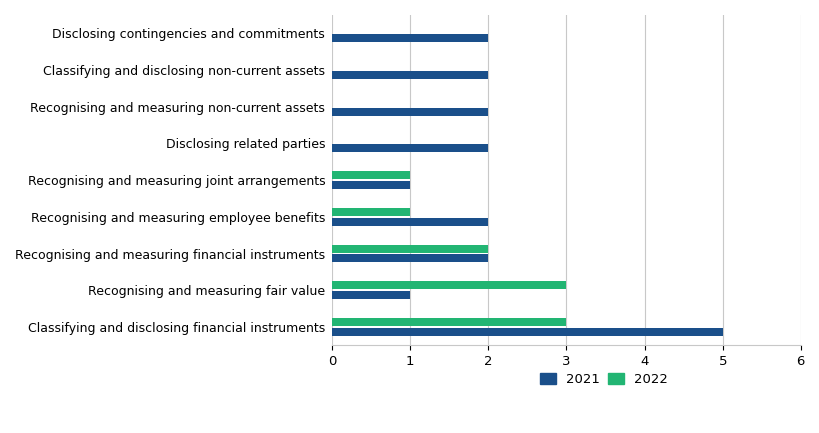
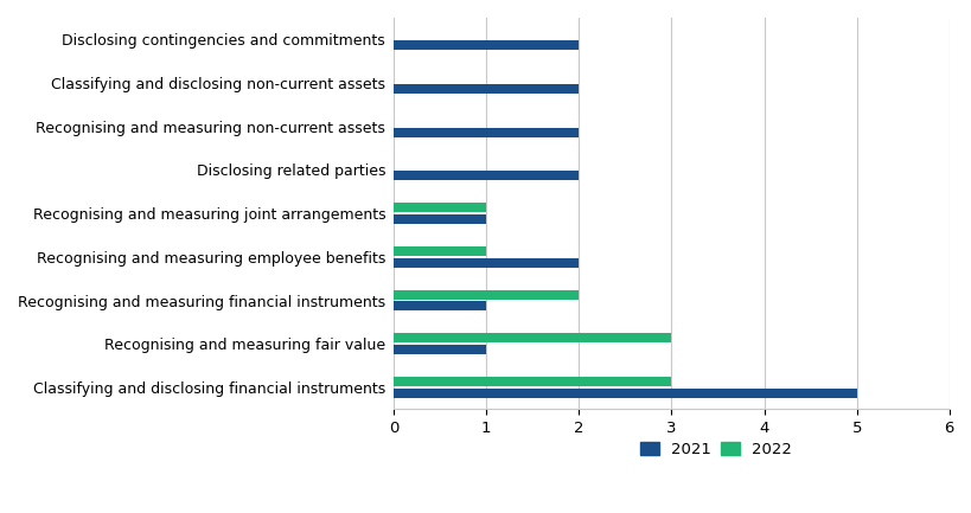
2021/Recognising and measuring financial instruments: 2 -> 1
